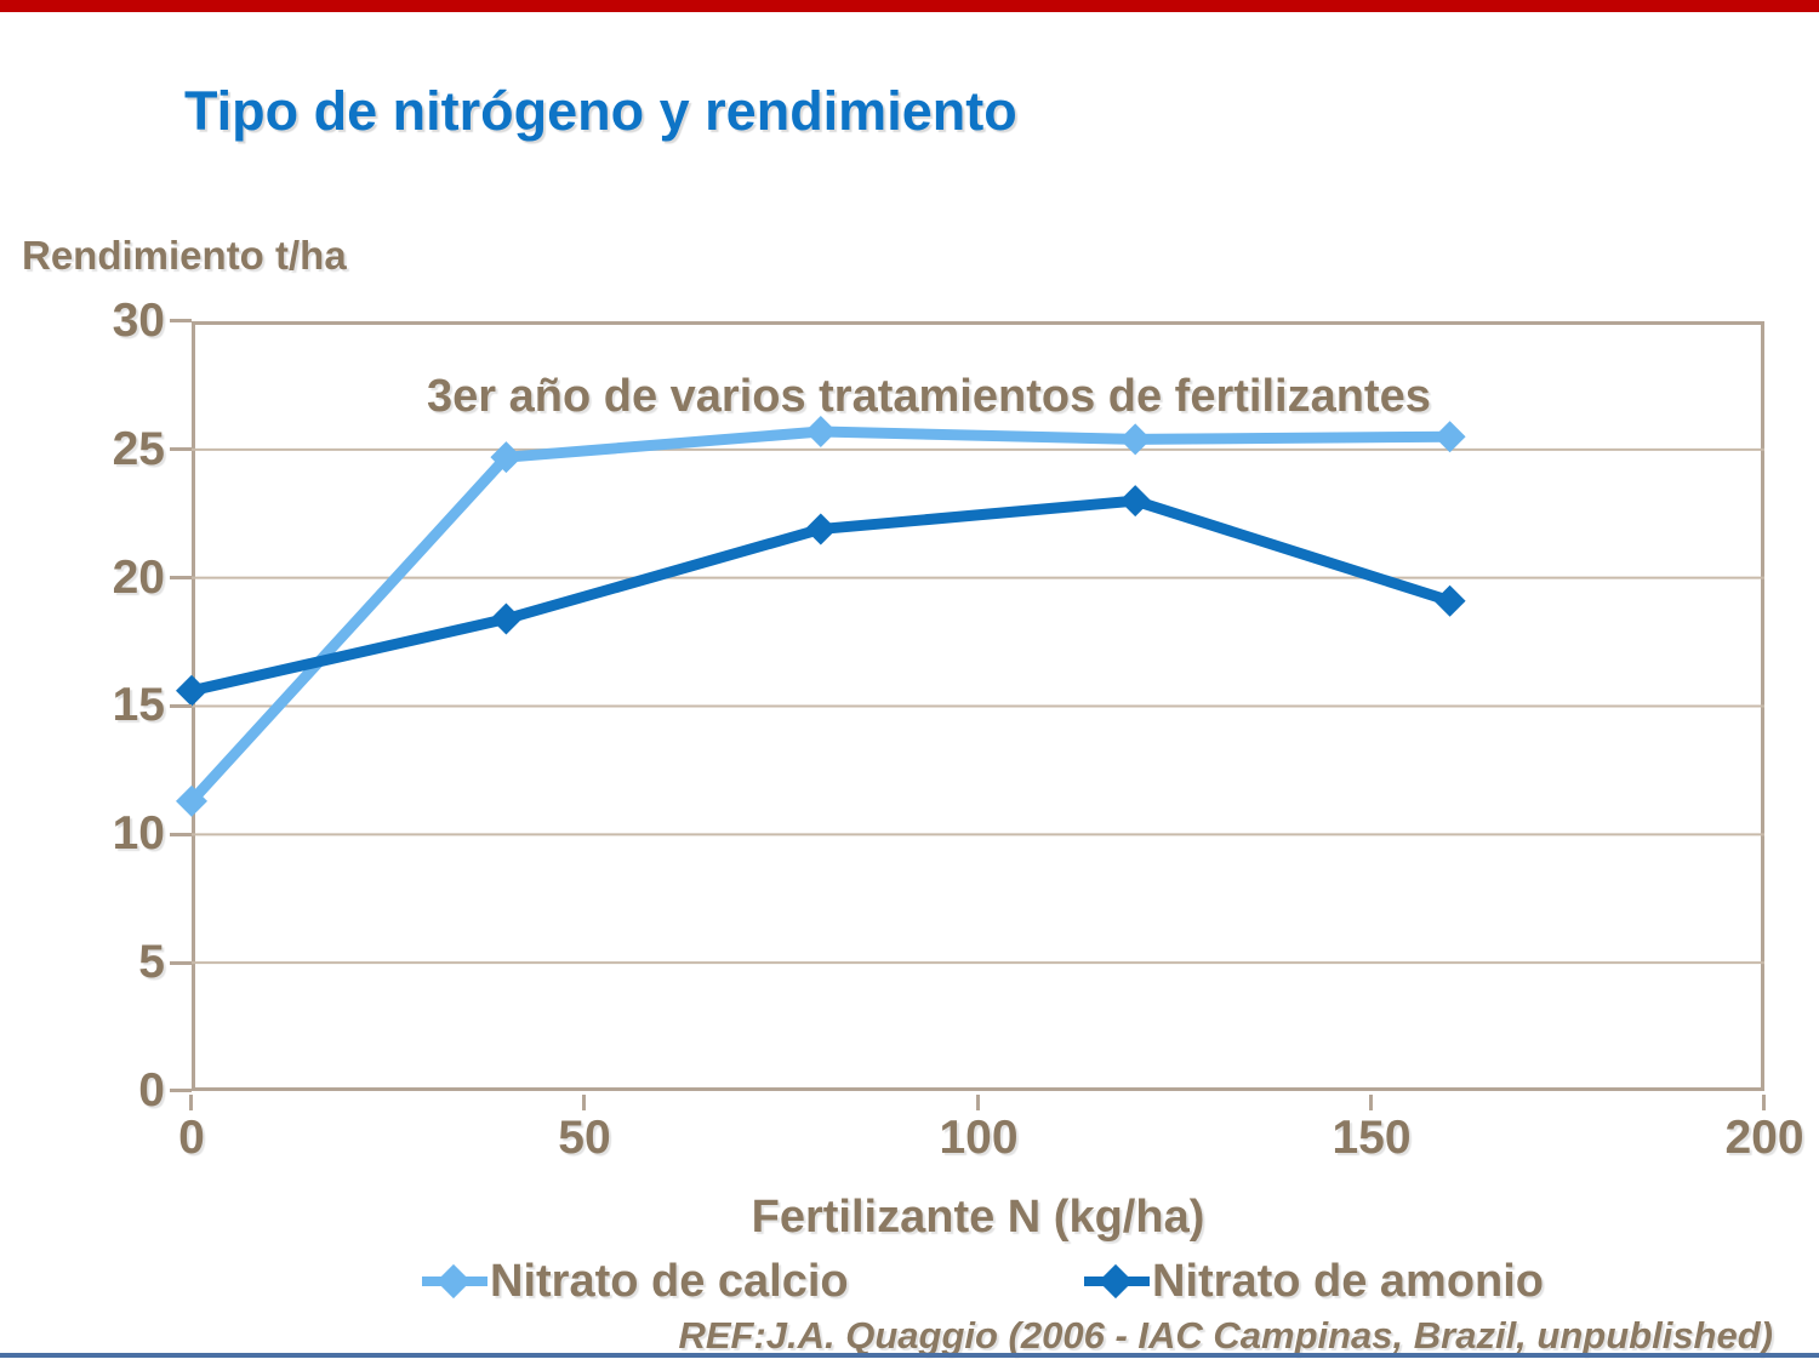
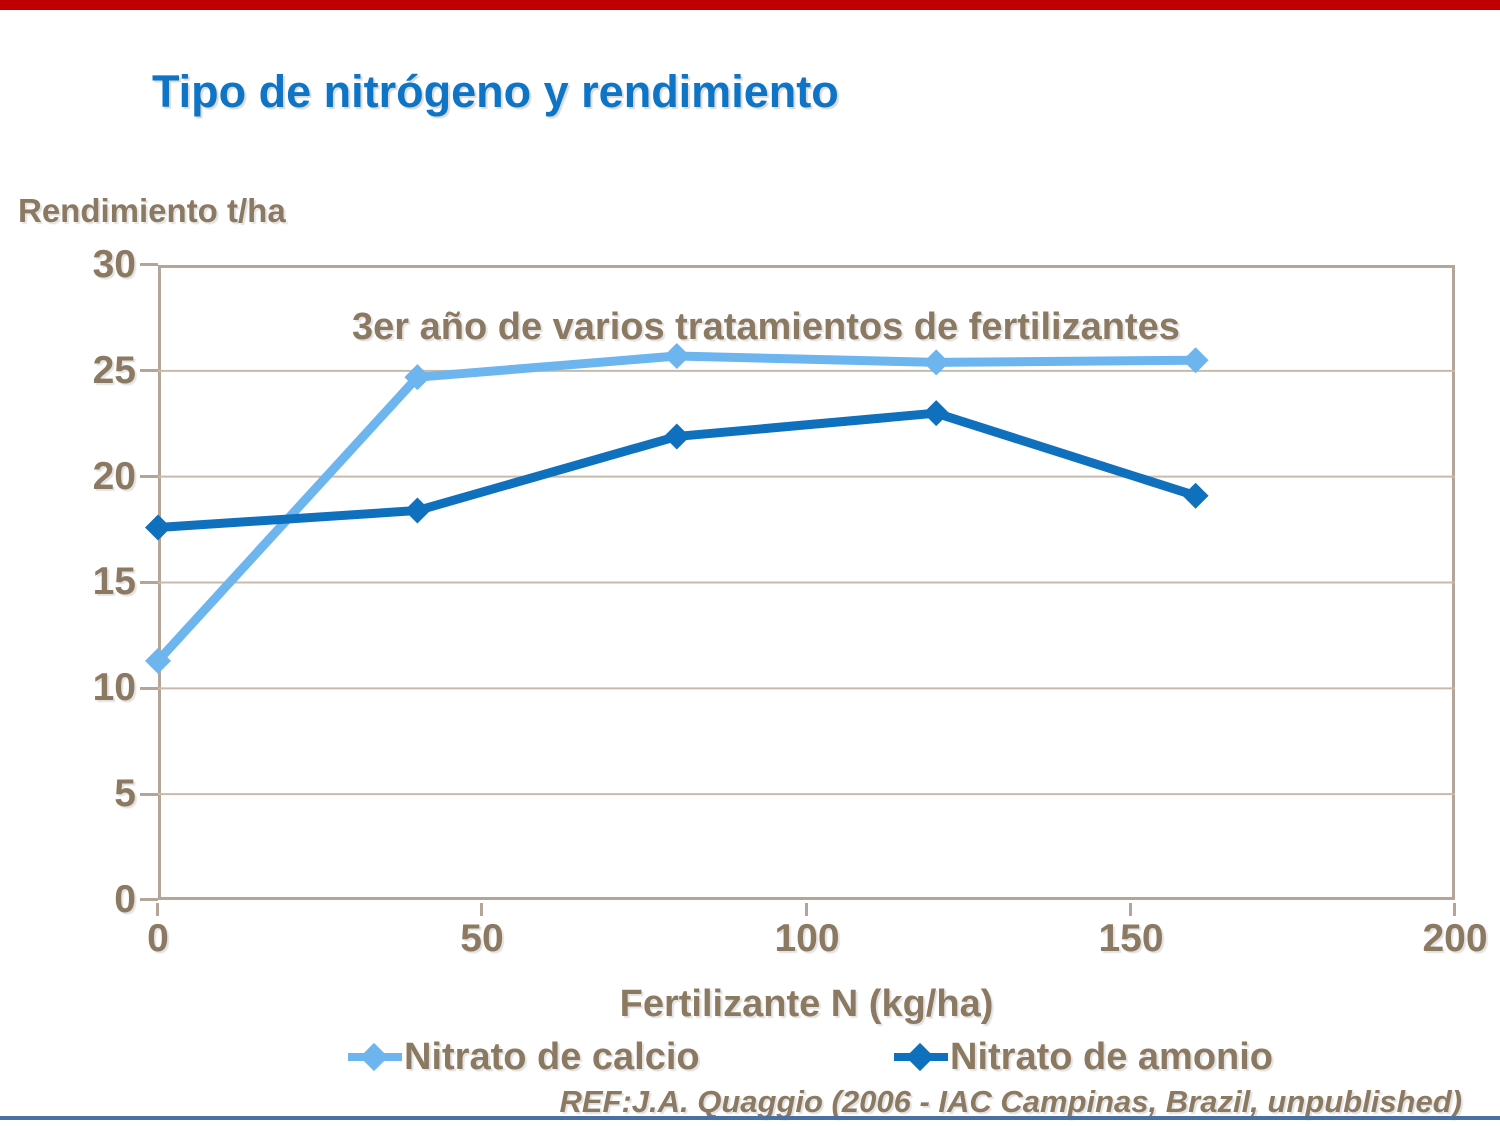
Nitrato de amonio/0: 15.6 -> 17.6
